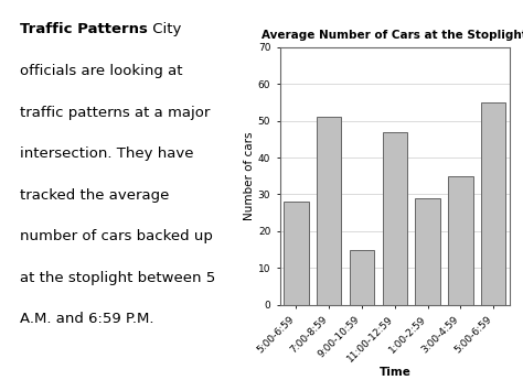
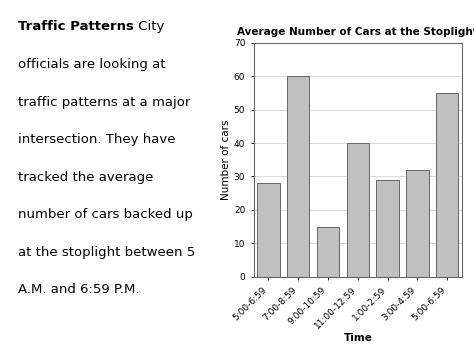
7:00-8:59: 51 -> 60
11:00-12:59: 47 -> 40
3:00-4:59: 35 -> 32
